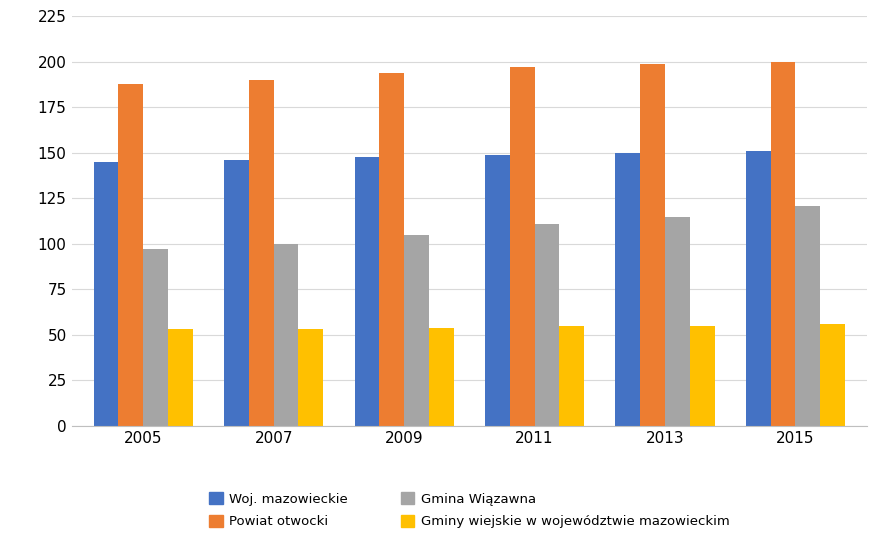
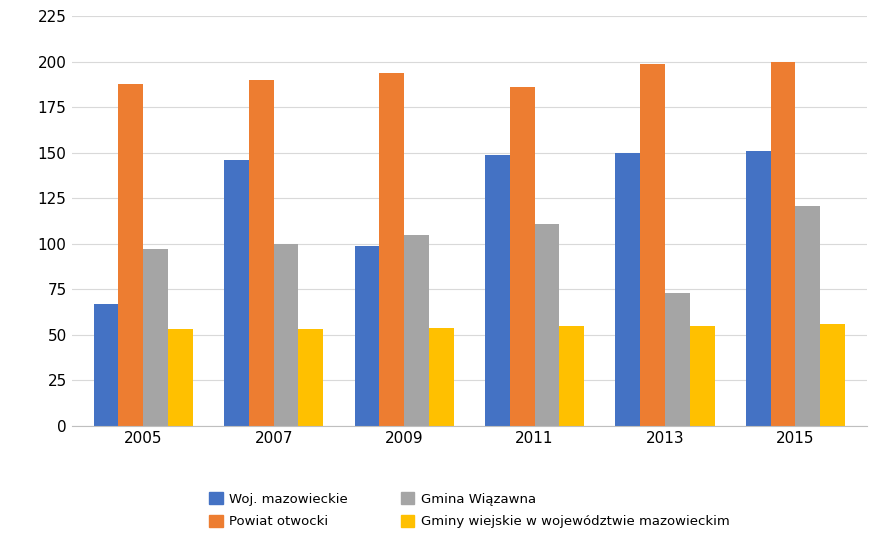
Woj. mazowieckie/2005: 145 -> 67
Woj. mazowieckie/2009: 148 -> 99
Powiat otwocki/2011: 197 -> 186
Gmina Wiązawna/2013: 115 -> 73
